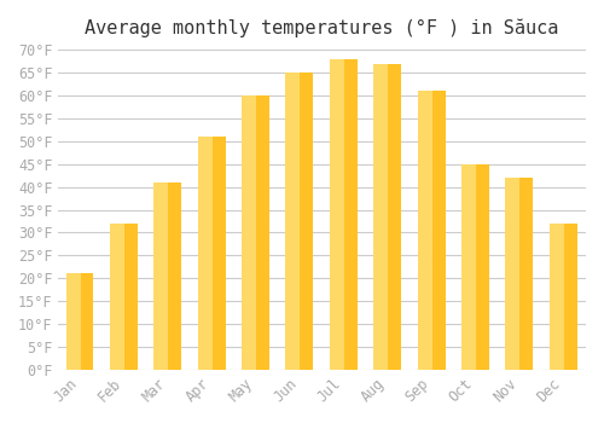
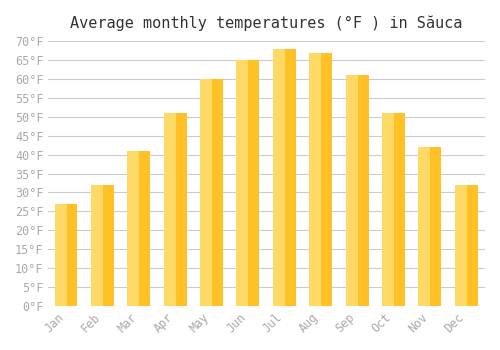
Jan: 21°F -> 27°F
Oct: 45°F -> 51°F
